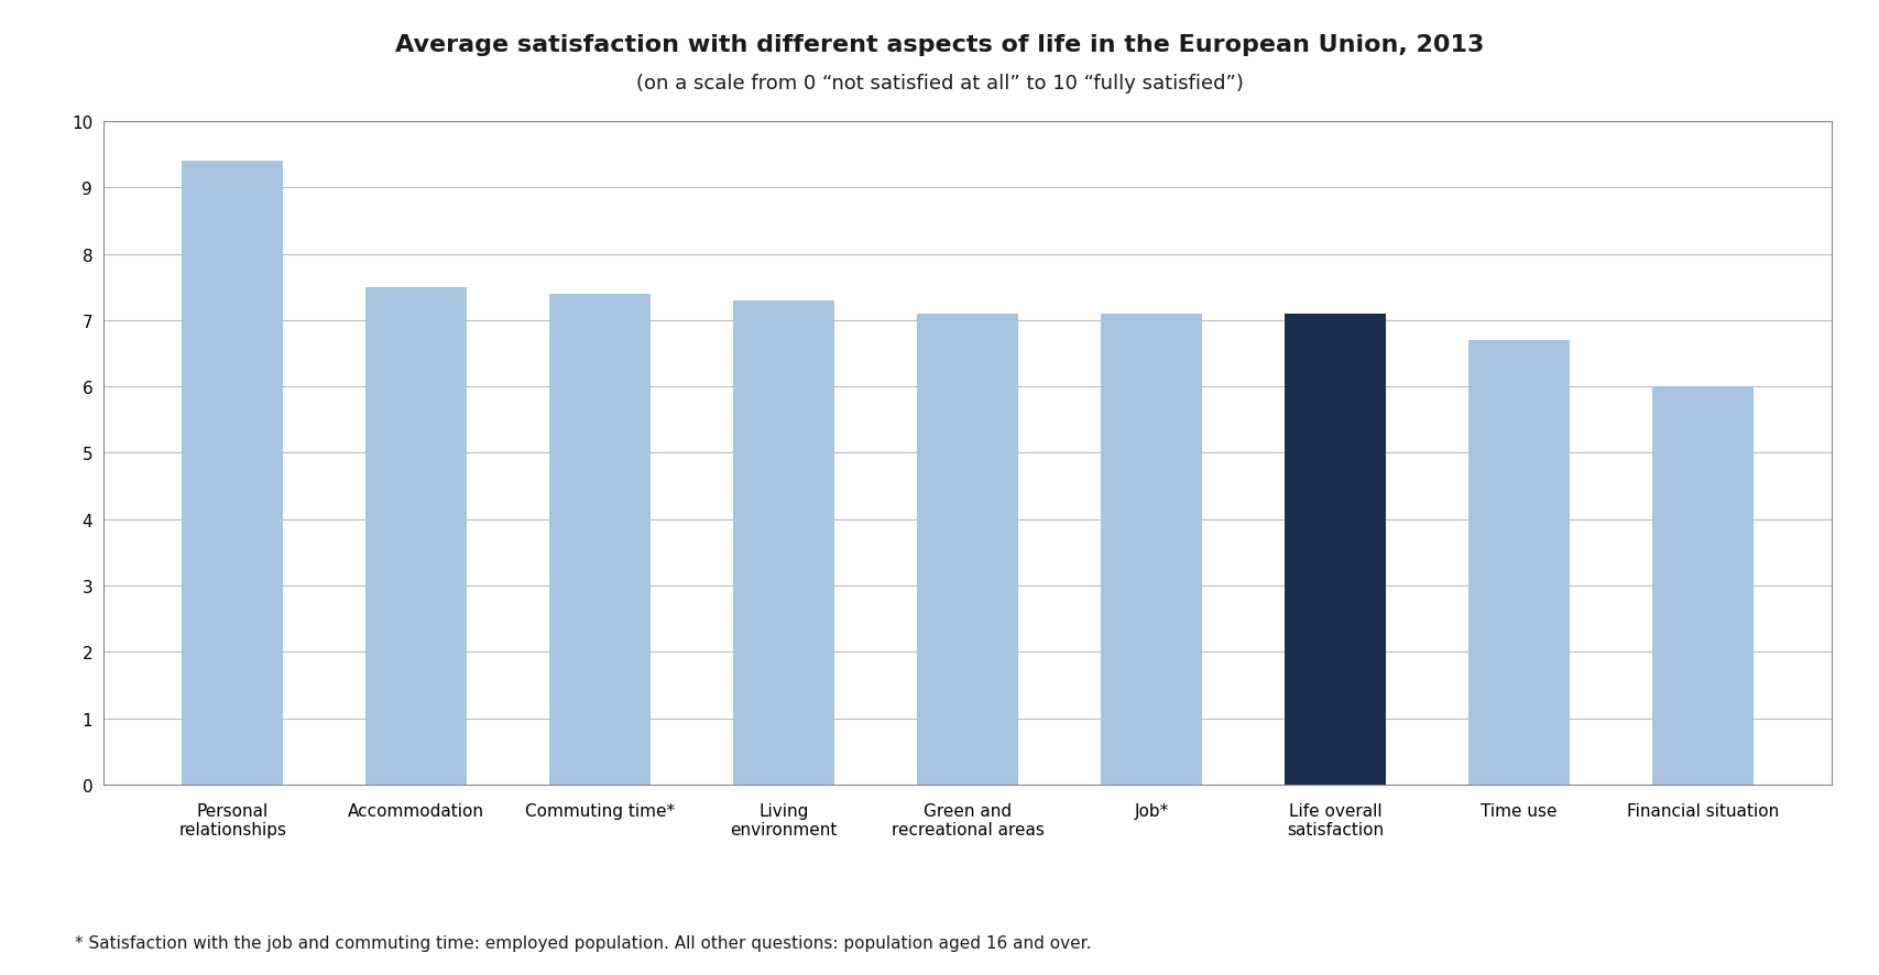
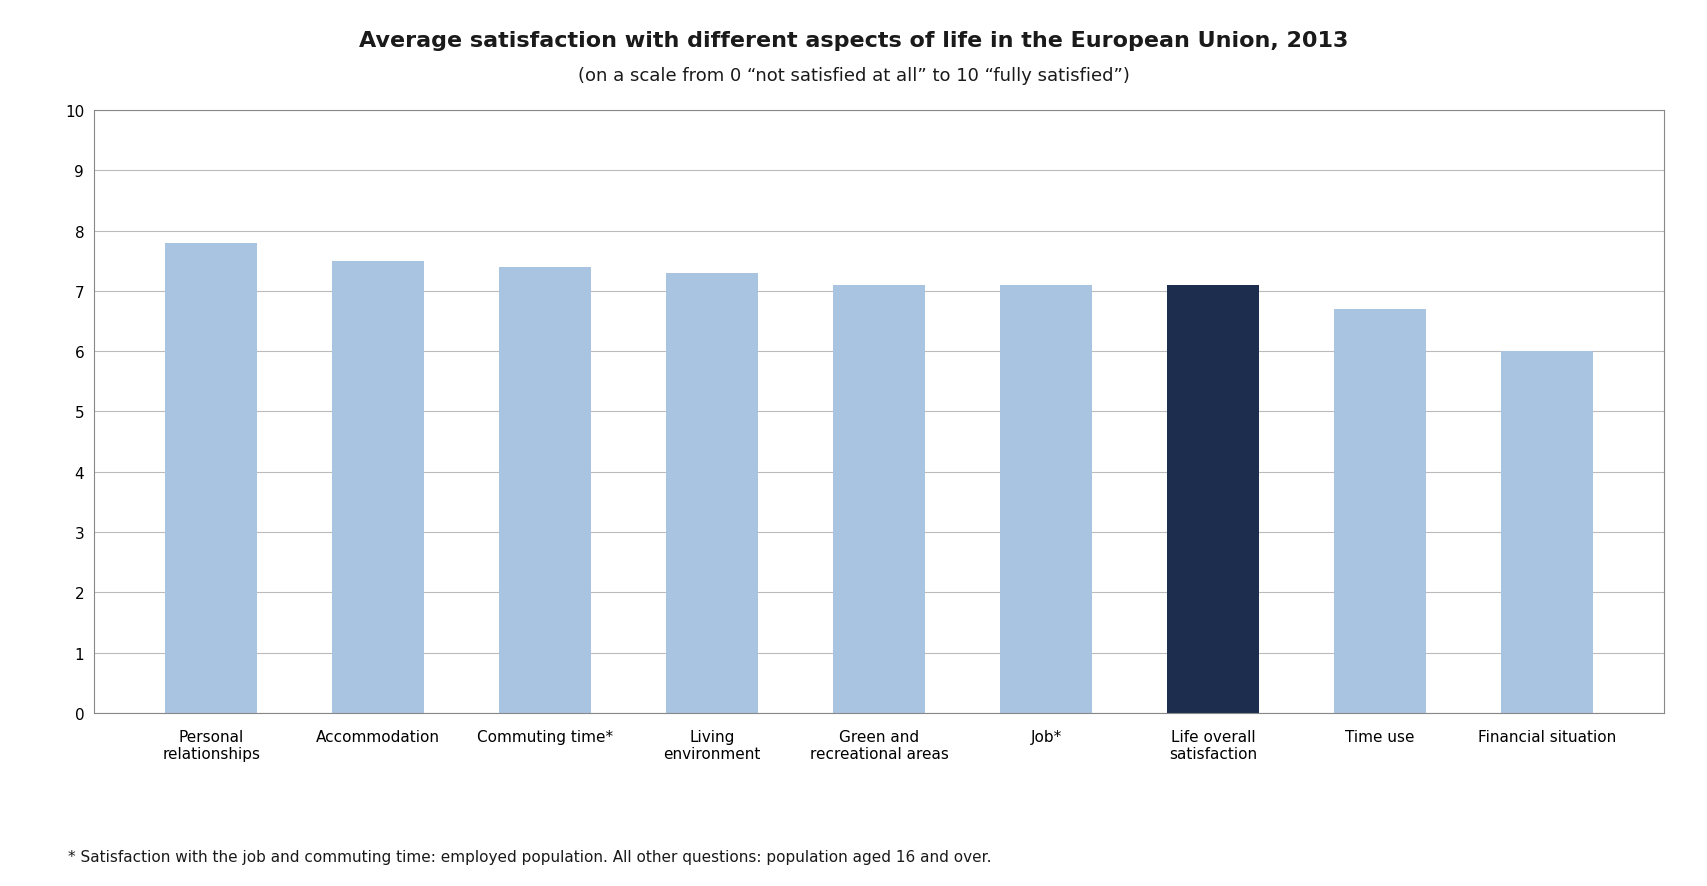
Personal relationships: 9.4 -> 7.8
